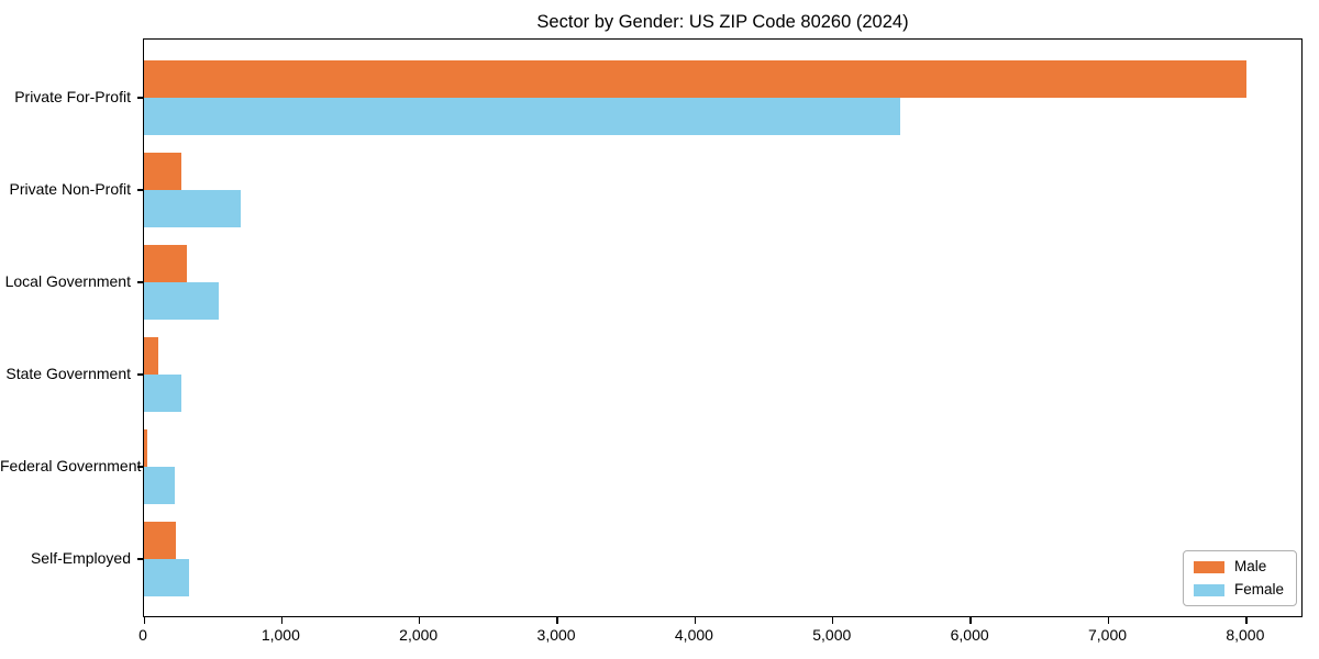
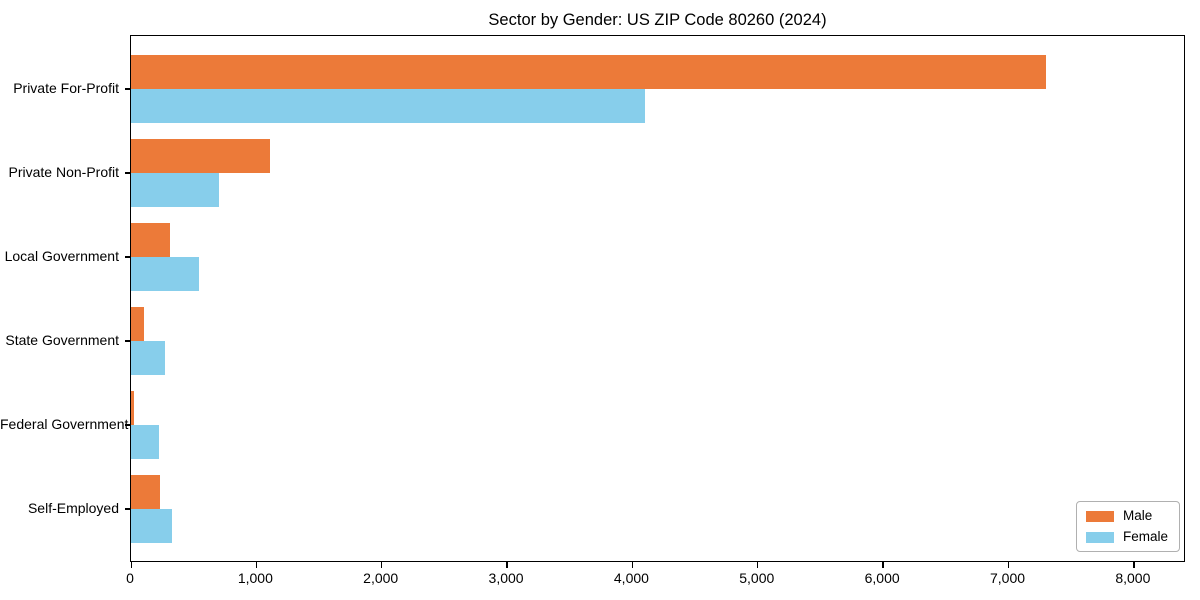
Male/Private For-Profit: 8000 -> 7300
Female/Private For-Profit: 5490 -> 4100
Male/Private Non-Profit: 270 -> 1110
